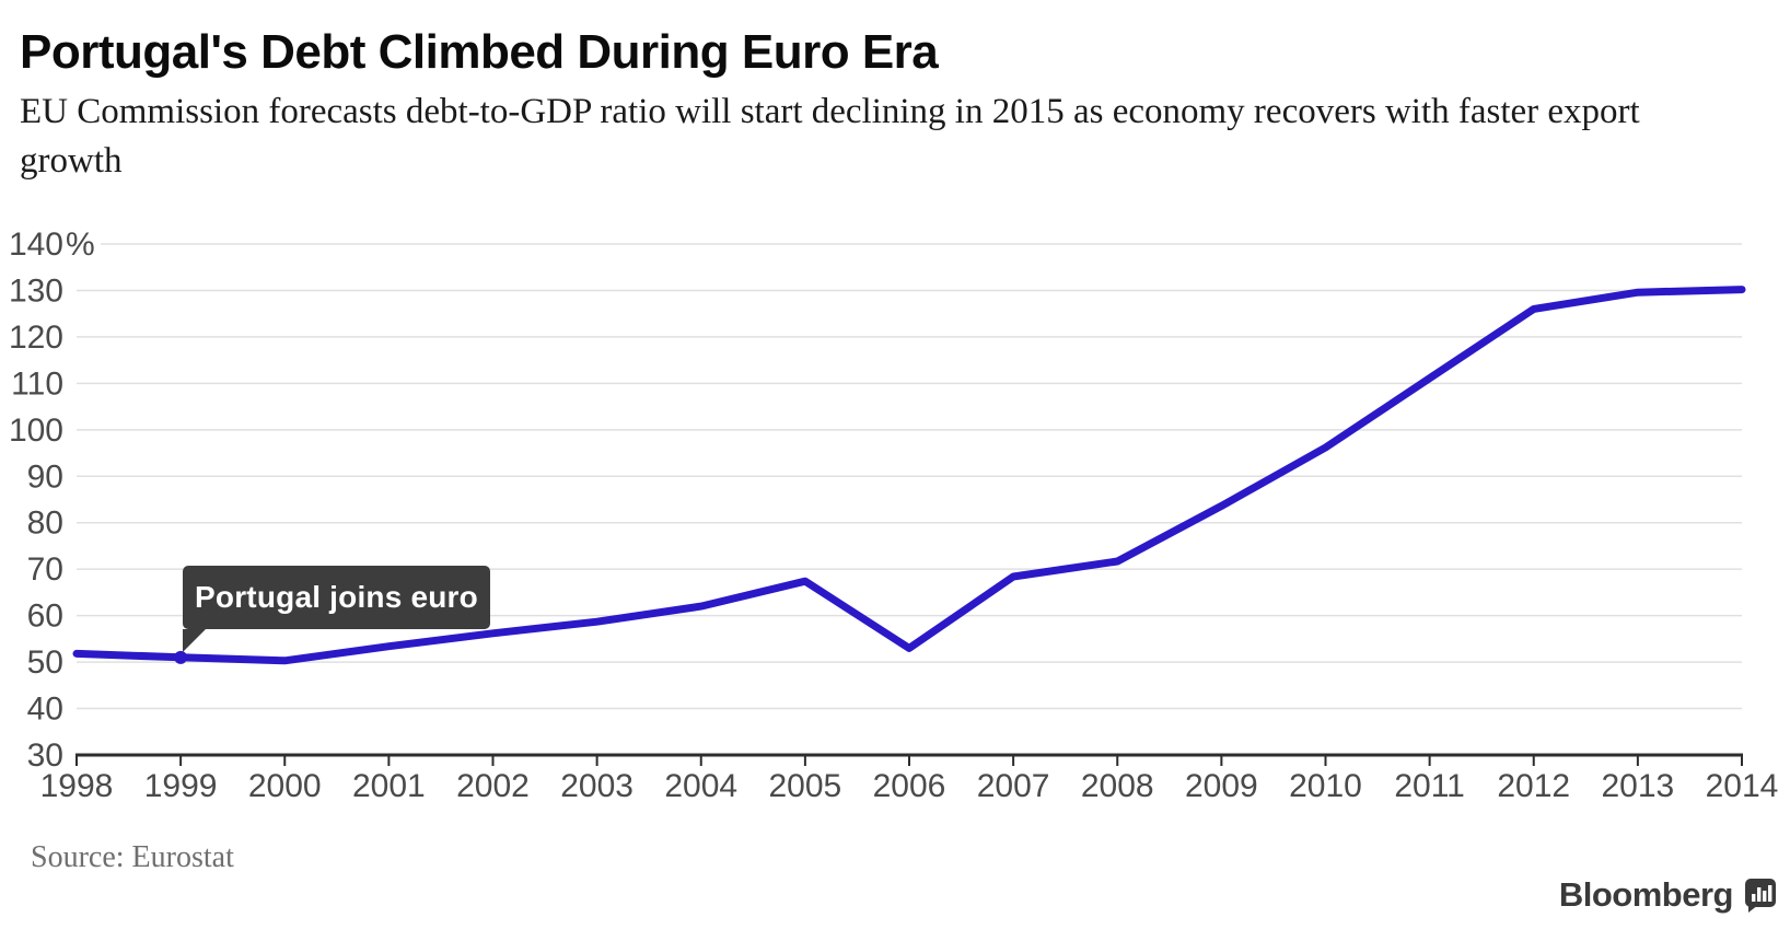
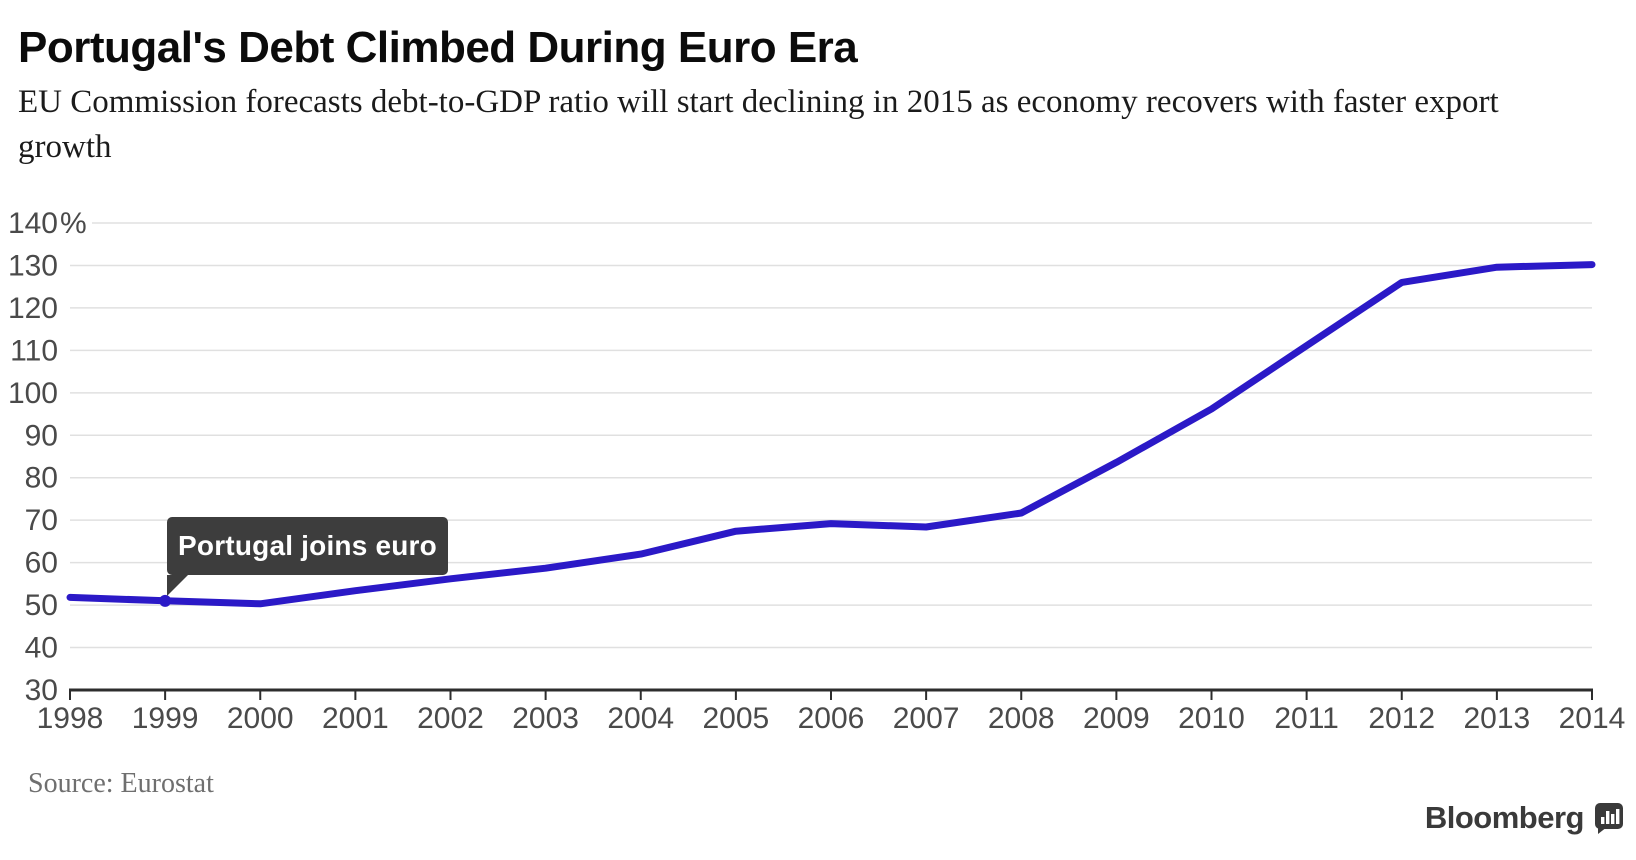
2006: 53 -> 69
